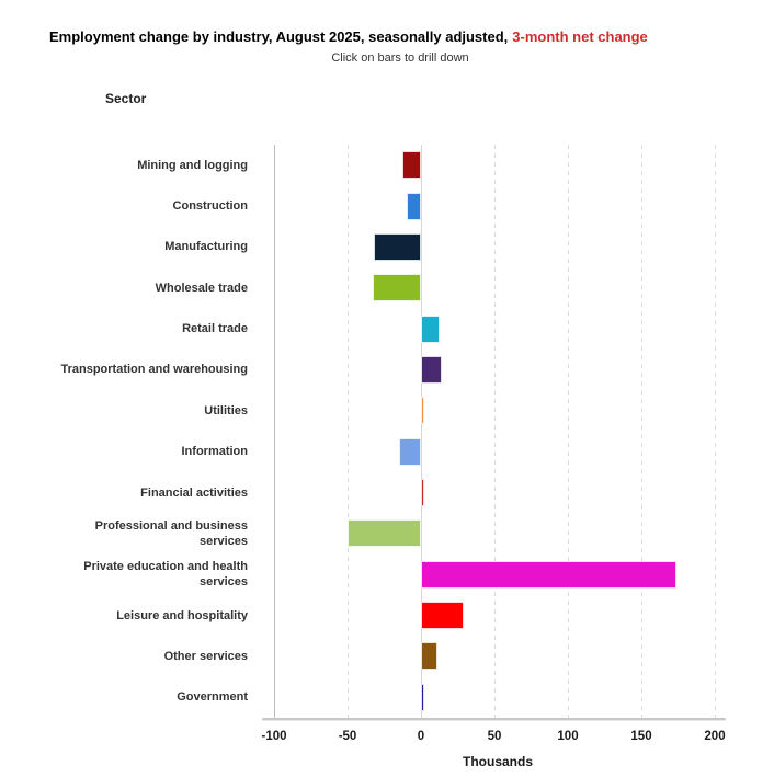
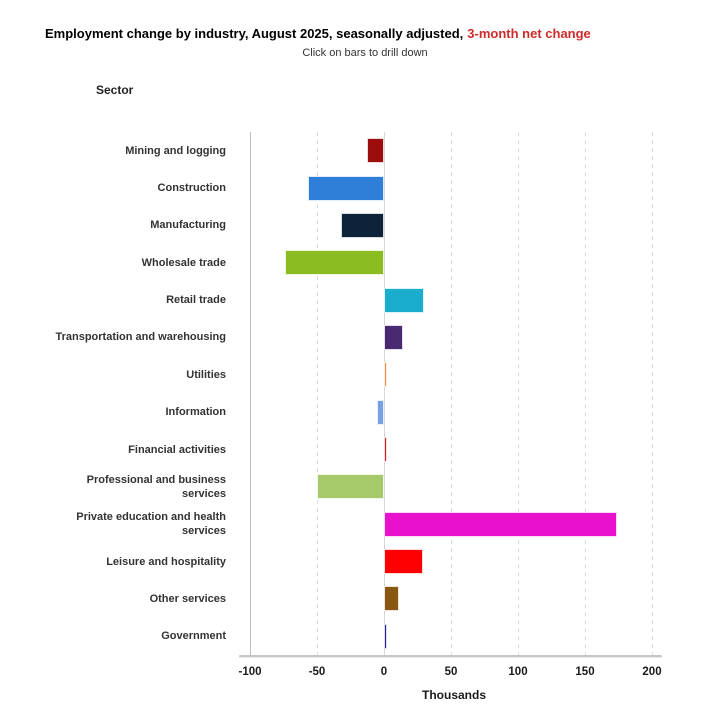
Construction: -10 -> -57
Wholesale trade: -33 -> -74
Retail trade: 13 -> 30
Information: -15 -> -5
